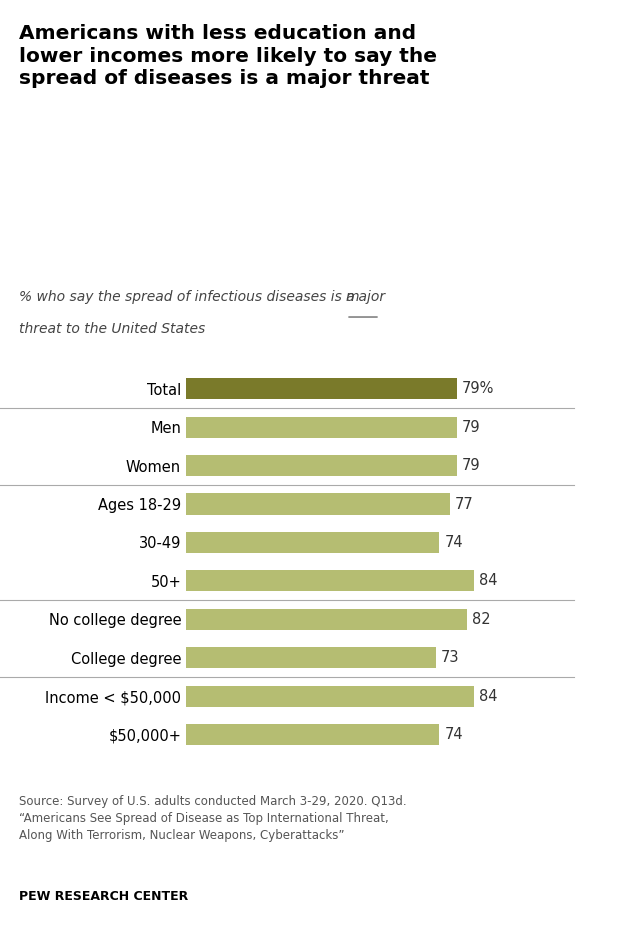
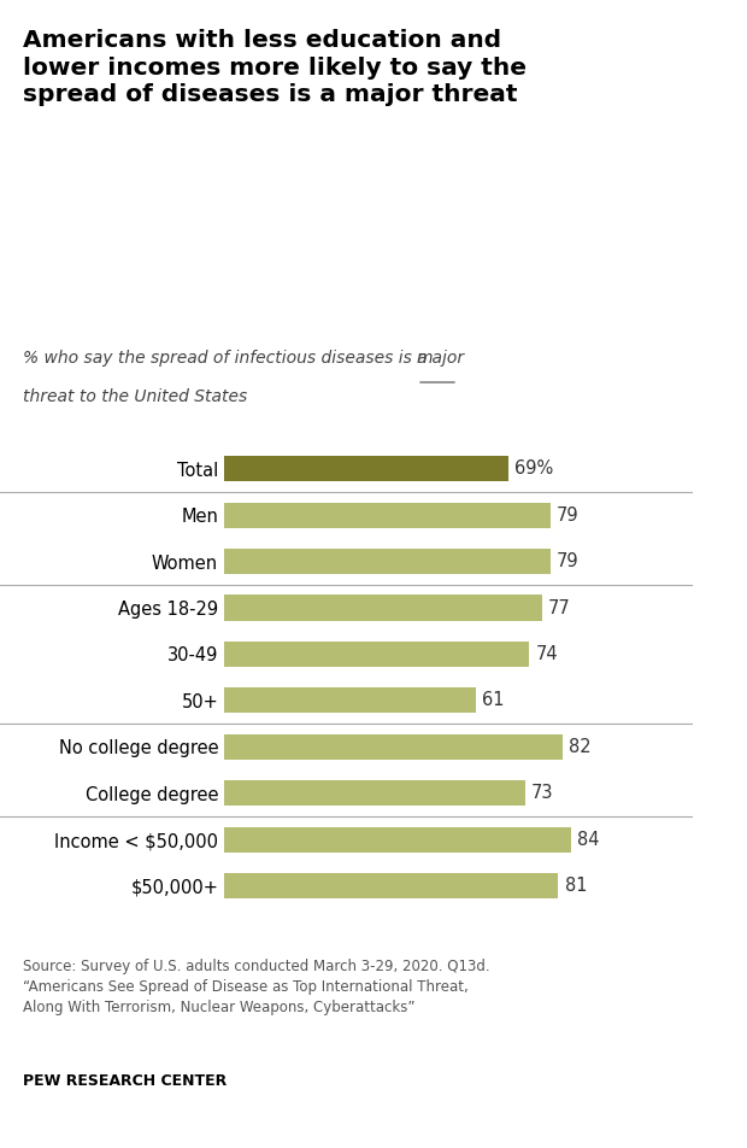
Total: 79% -> 69%
50+: 84 -> 61
$50,000+: 74 -> 81
